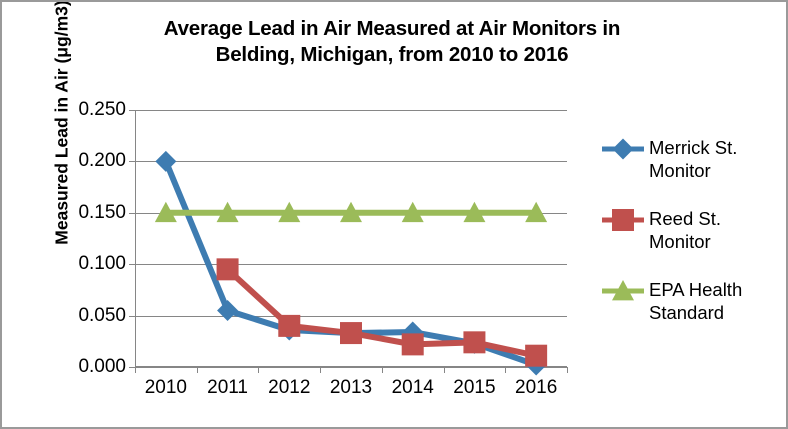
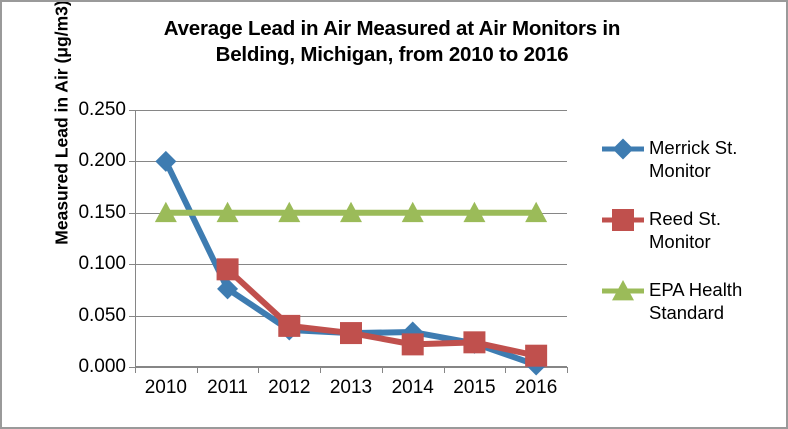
Merrick St. Monitor/2011: 0.055 -> 0.076
